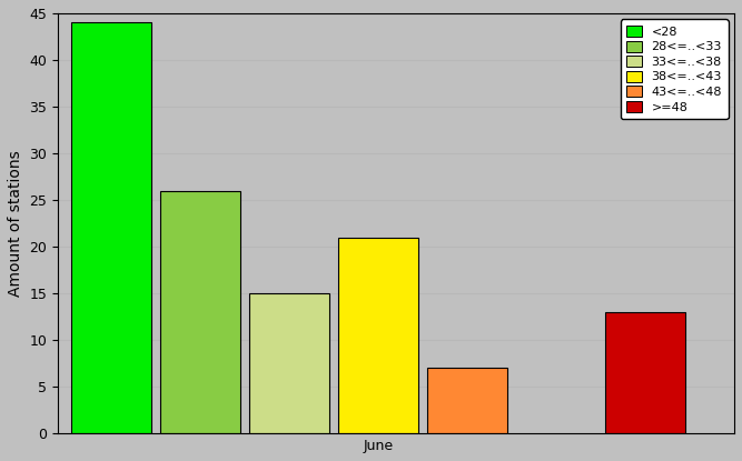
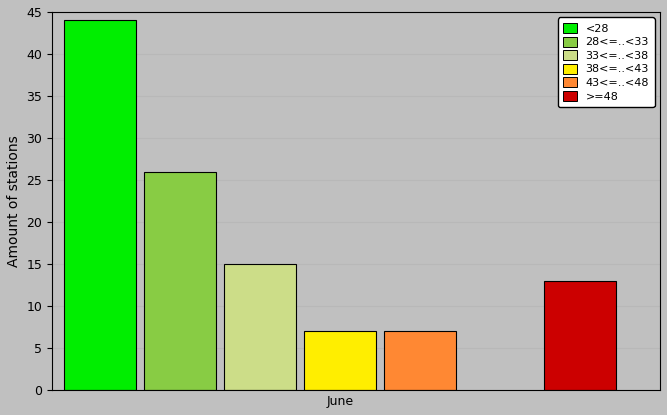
June: 21 -> 7
